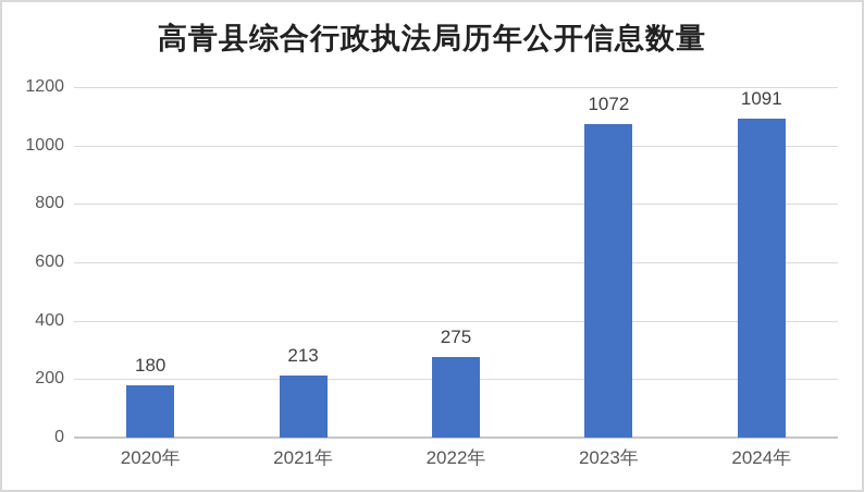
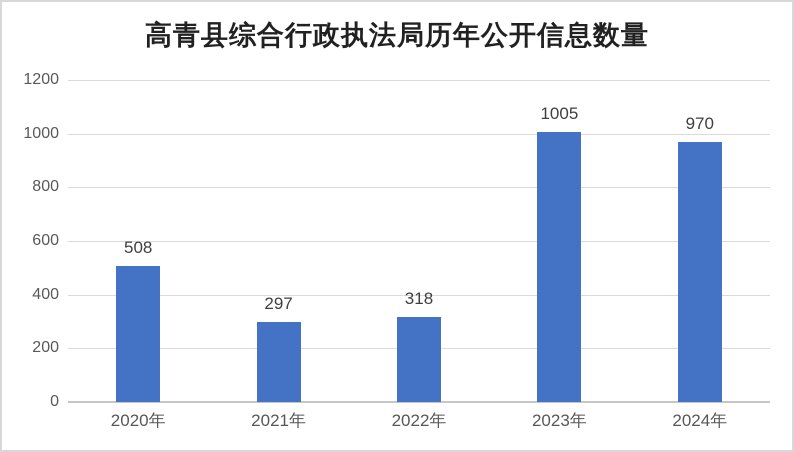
2020年: 180 -> 508
2021年: 213 -> 297
2022年: 275 -> 318
2023年: 1072 -> 1005
2024年: 1091 -> 970
